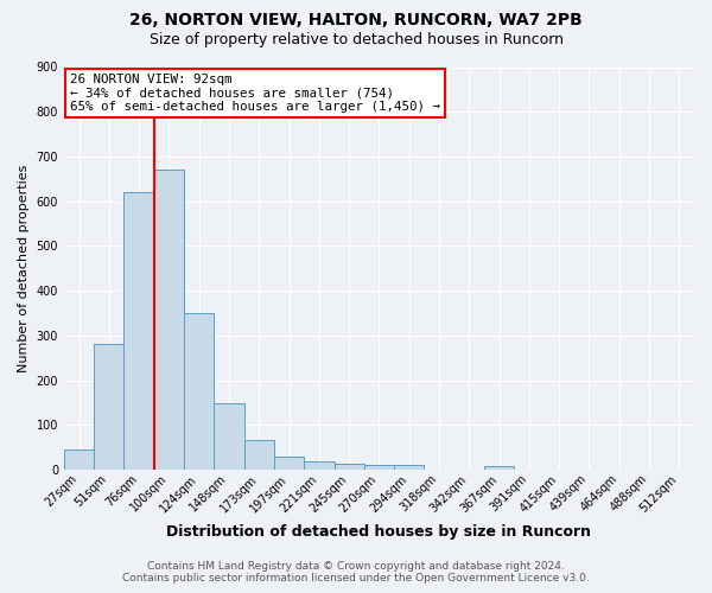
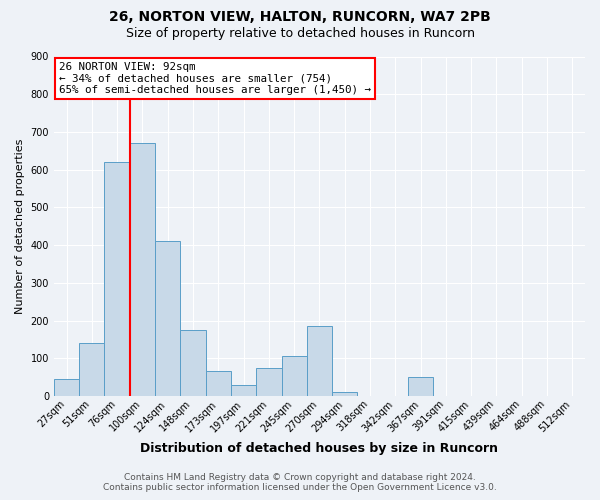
51sqm: 280 -> 140
124sqm: 350 -> 410
148sqm: 148 -> 175
221sqm: 18 -> 75
245sqm: 12 -> 105
270sqm: 10 -> 185
367sqm: 8 -> 50
